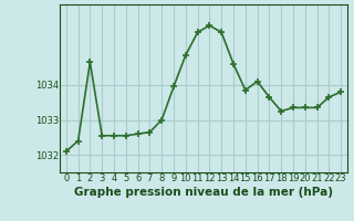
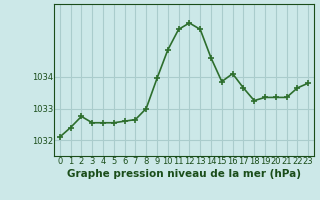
2: 1034.65 -> 1032.75
